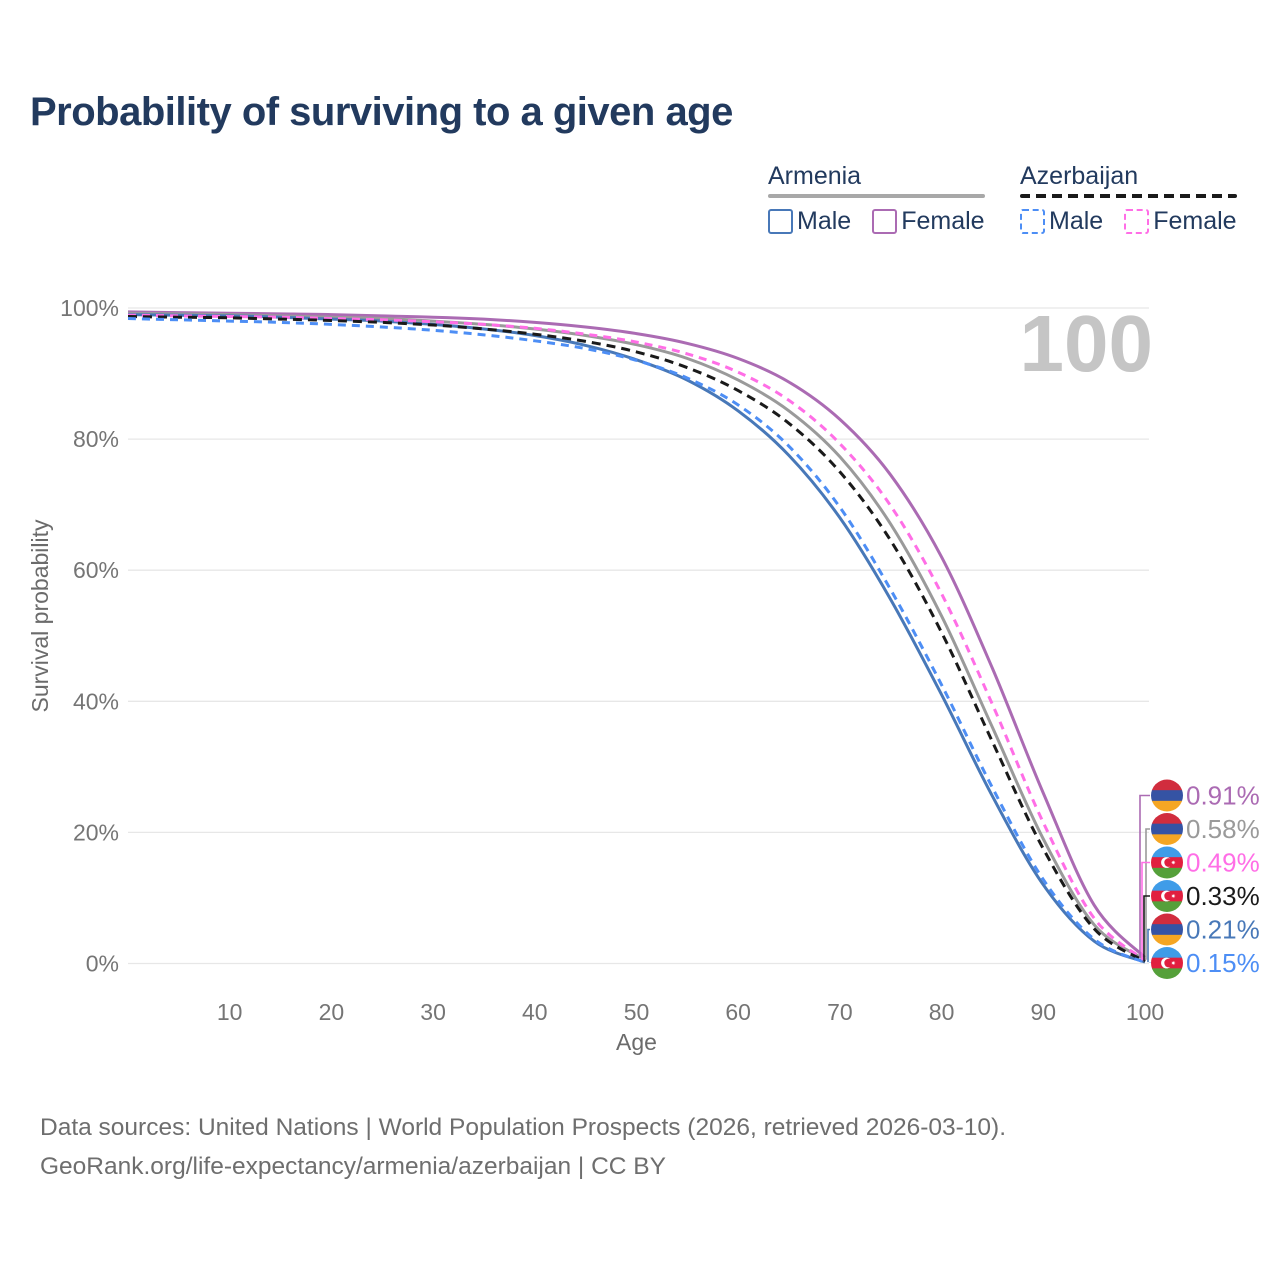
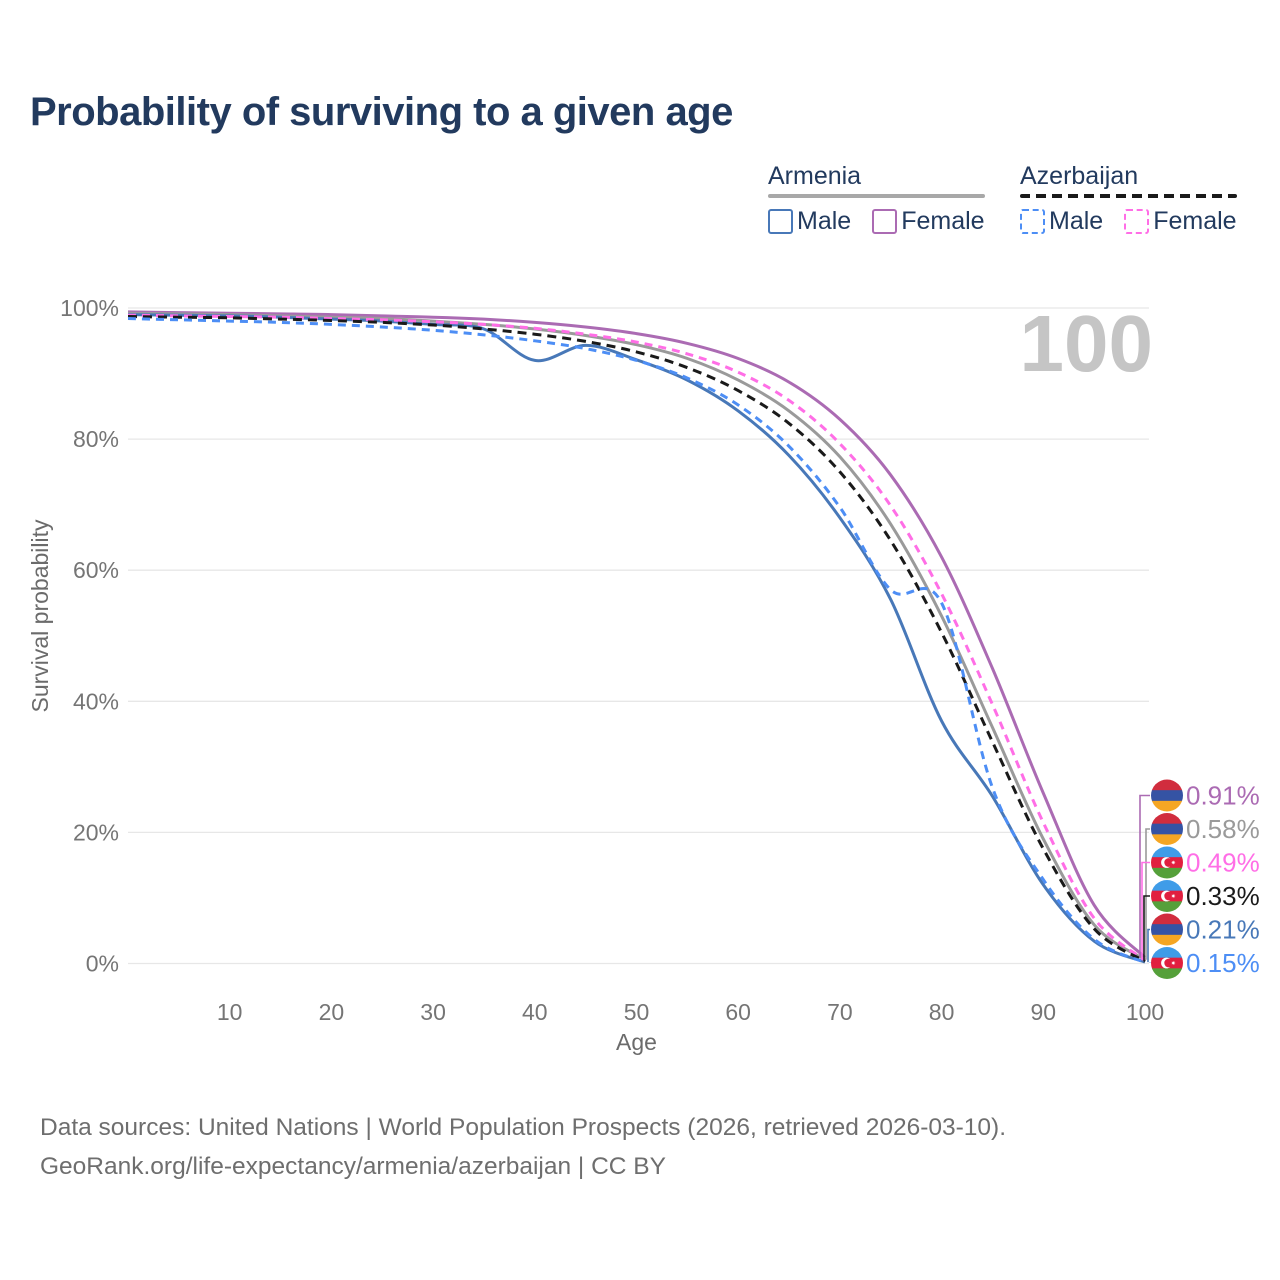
Armenia Male/40: 96% -> 92%
Armenia Male/80: 41% -> 37%
Azerbaijan Male/80: 42% -> 55%
